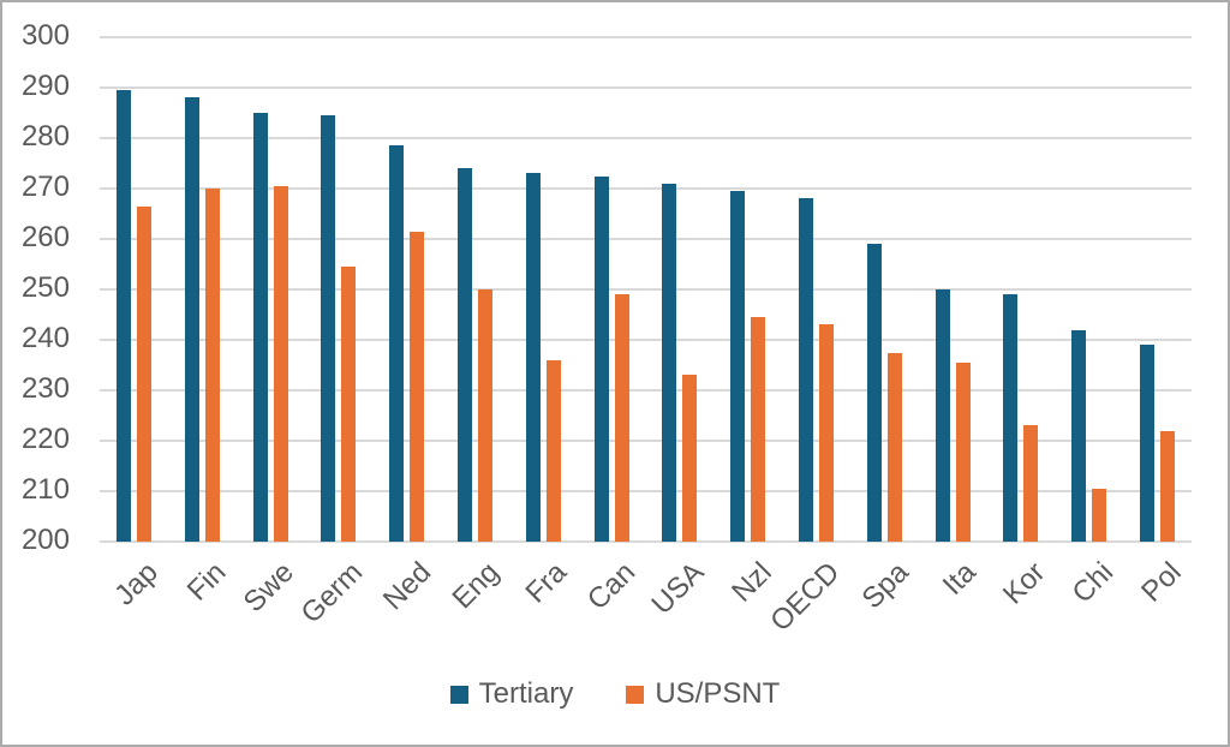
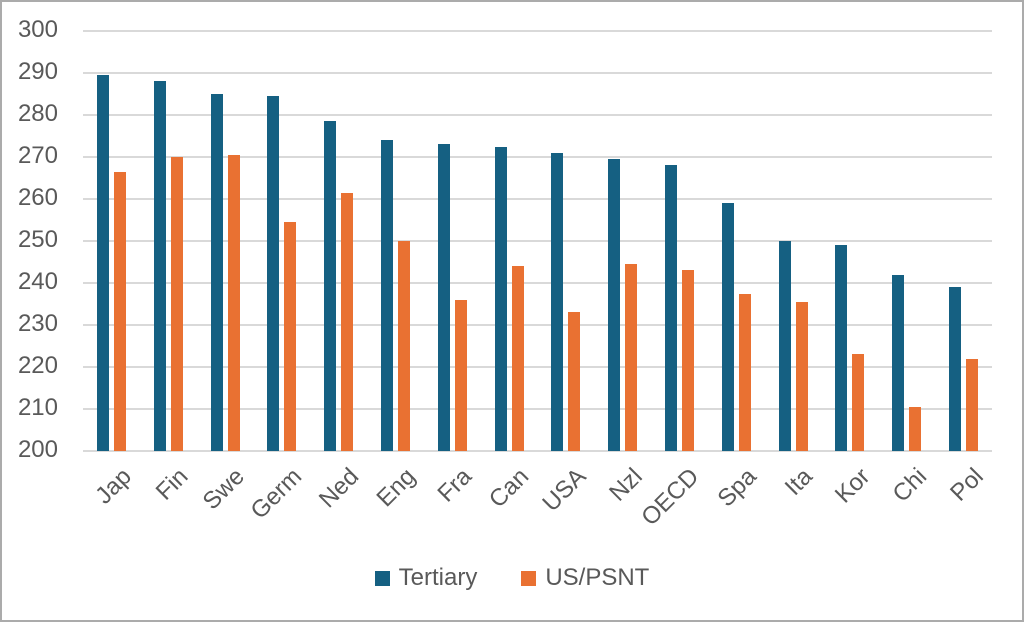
US/PSNT/Can: 249 -> 244
